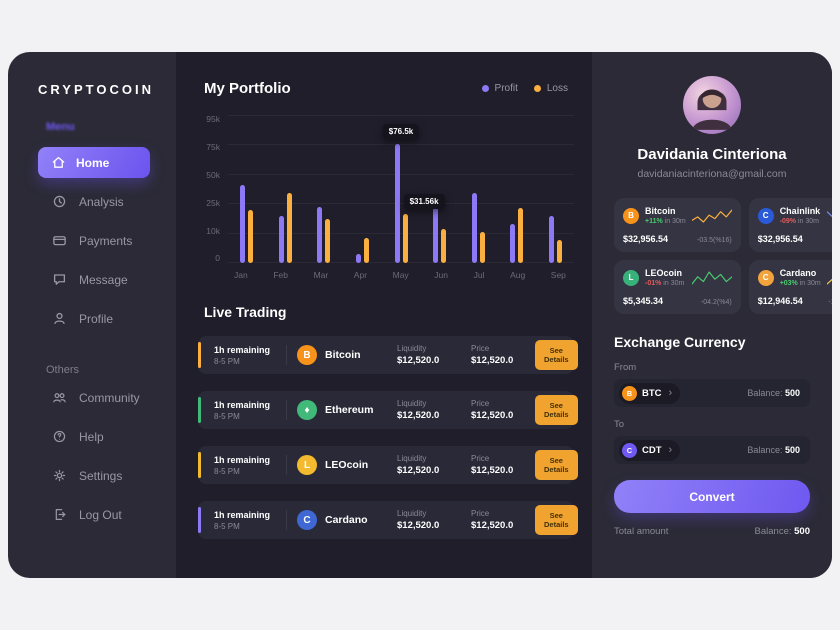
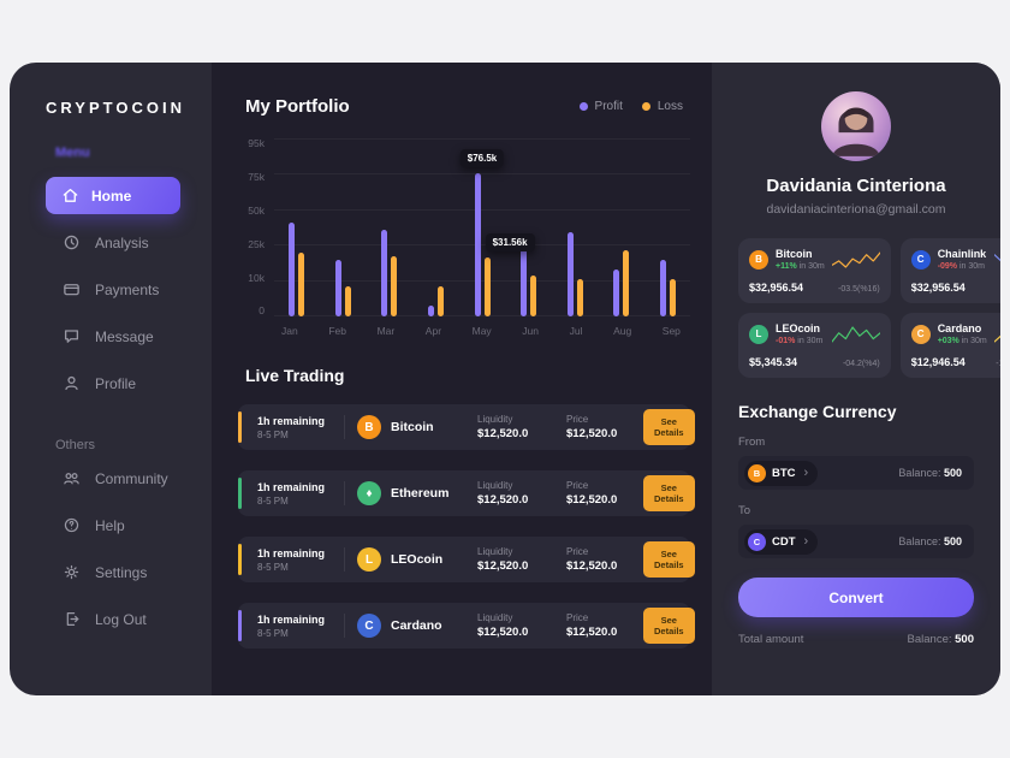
Loss/Feb: 45k -> 16k
Profit/Mar: 36k -> 46k
Loss/Mar: 28k -> 32k
Loss/Sep: 15k -> 20k
